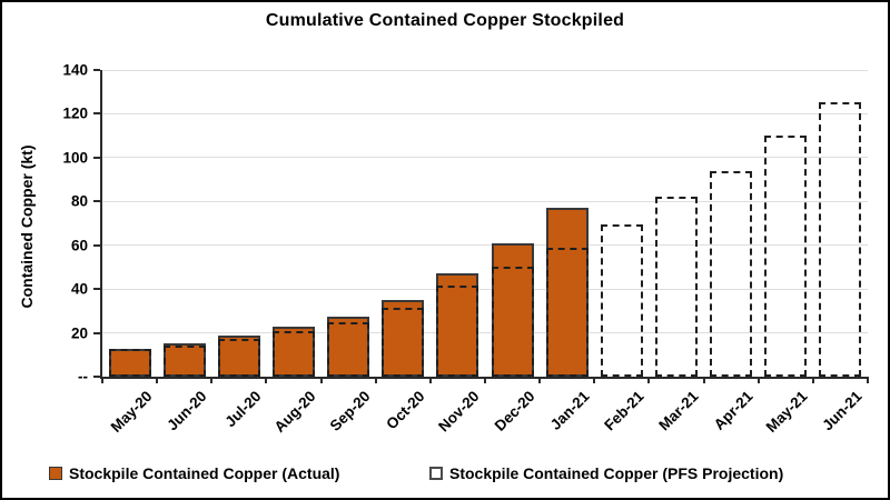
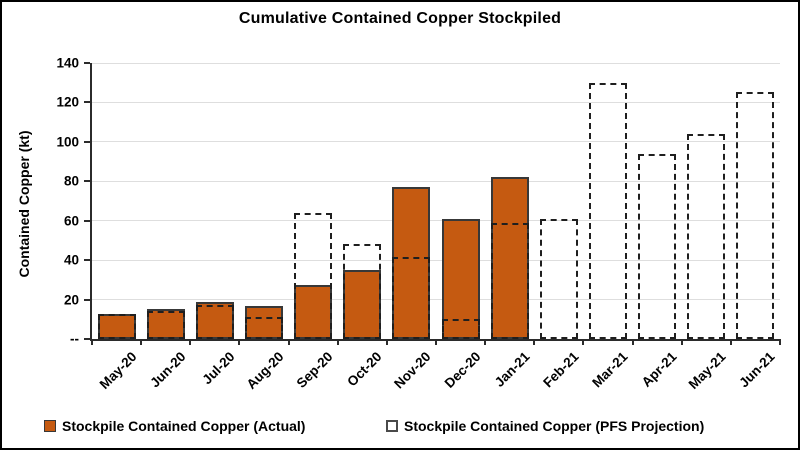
Stockpile Contained Copper (Actual)/Aug-20: 23 -> 17
Stockpile Contained Copper (PFS Projection)/Aug-20: 21 -> 11
Stockpile Contained Copper (PFS Projection)/Sep-20: 25 -> 64
Stockpile Contained Copper (PFS Projection)/Oct-20: 32 -> 48
Stockpile Contained Copper (Actual)/Nov-20: 47 -> 77
Stockpile Contained Copper (PFS Projection)/Dec-20: 50 -> 10
Stockpile Contained Copper (Actual)/Jan-21: 77 -> 82
Stockpile Contained Copper (PFS Projection)/Feb-21: 70 -> 61
Stockpile Contained Copper (PFS Projection)/Mar-21: 82 -> 130
Stockpile Contained Copper (PFS Projection)/May-21: 110 -> 104
